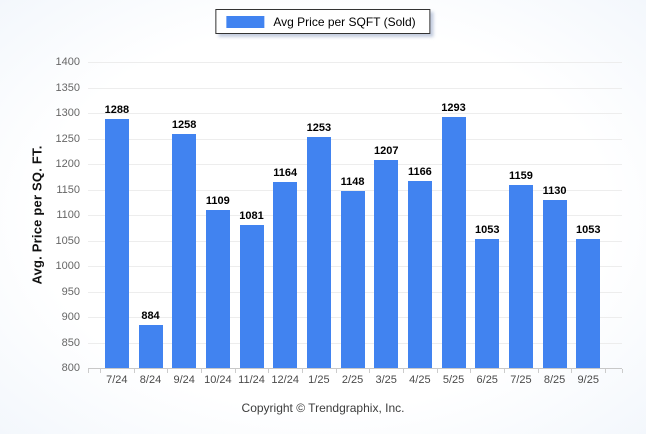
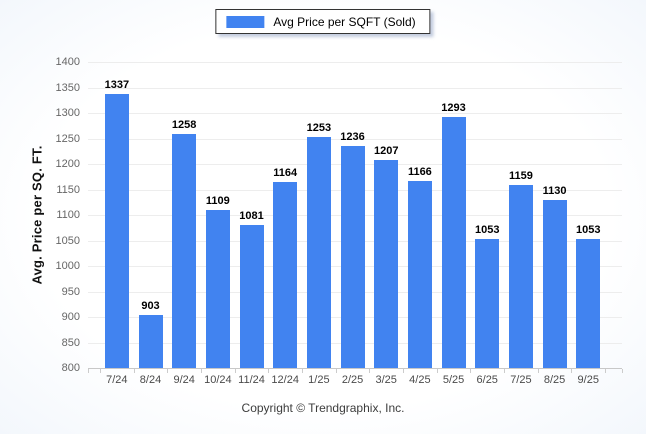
7/24: 1288 -> 1337
8/24: 884 -> 903
2/25: 1148 -> 1236
